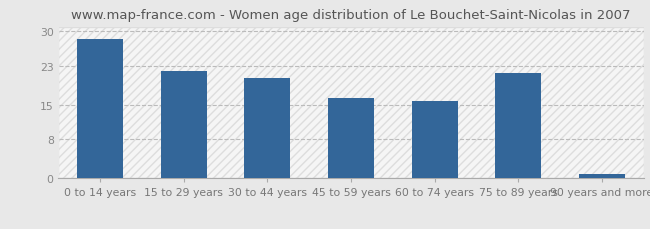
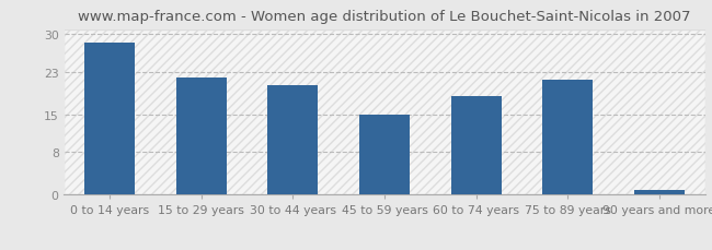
45 to 59 years: 16.5 -> 15.0
60 to 74 years: 15.8 -> 18.5
